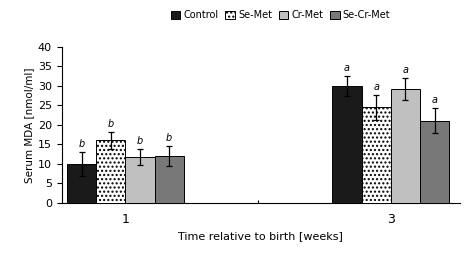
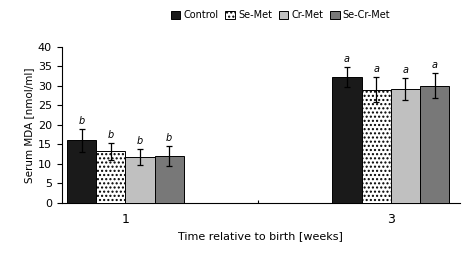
Control/1: 10.0 -> 16.0
Se-Met/1: 16.0 -> 13.2
Control/3: 30.0 -> 32.2
Se-Met/3: 24.5 -> 29.0
Se-Cr-Met/3: 21 -> 30
